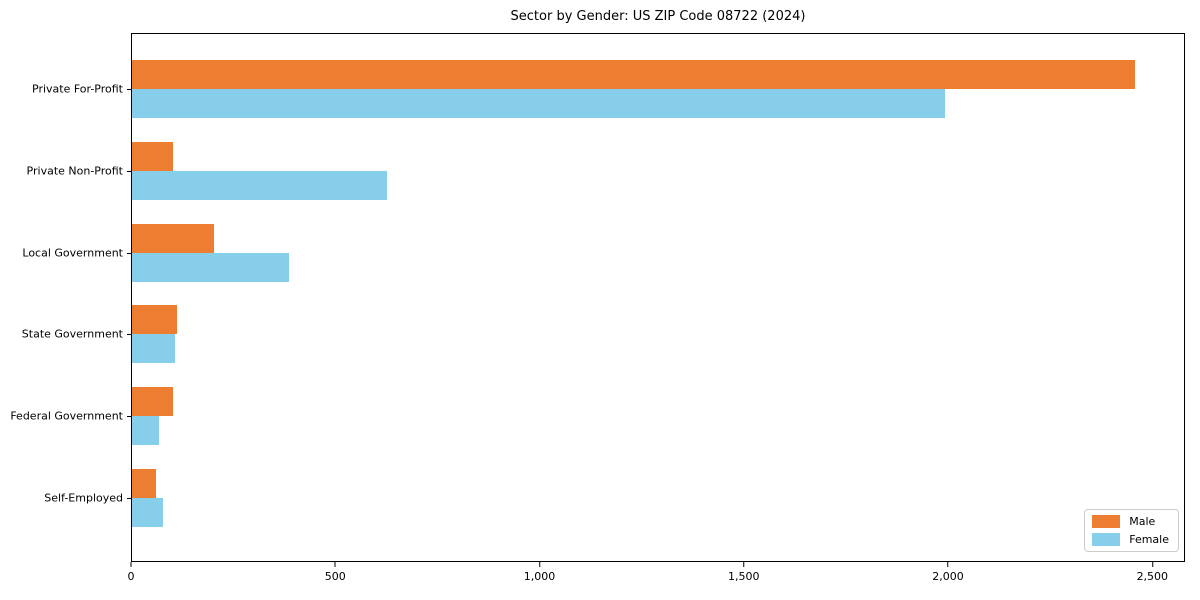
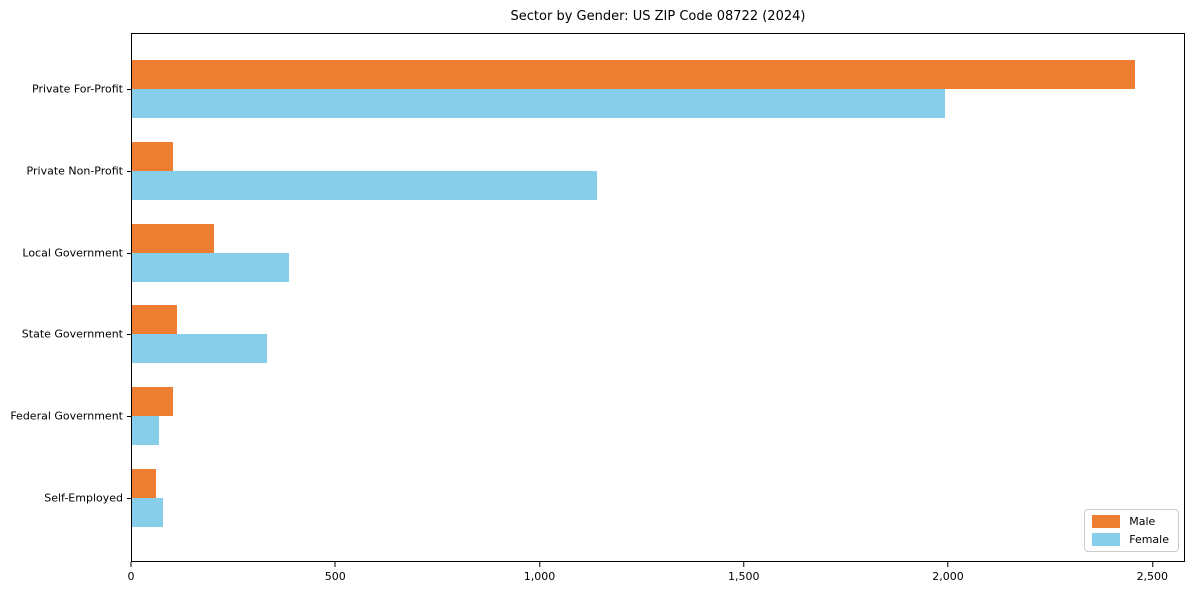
Female/Private Non-Profit: 620 -> 1140
Female/State Government: 100 -> 330
